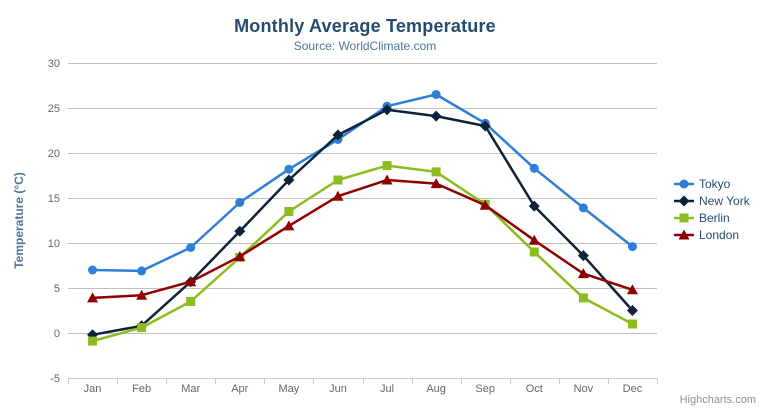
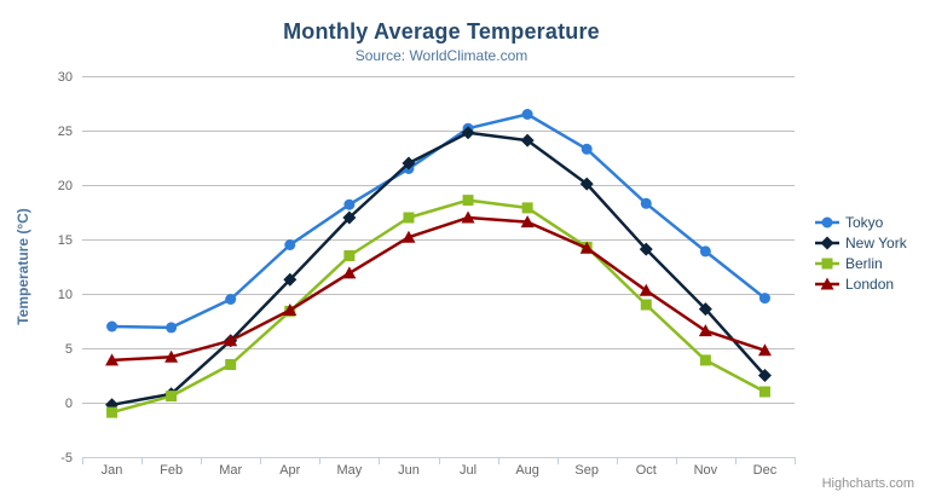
New York/Sep: 23 -> 20
